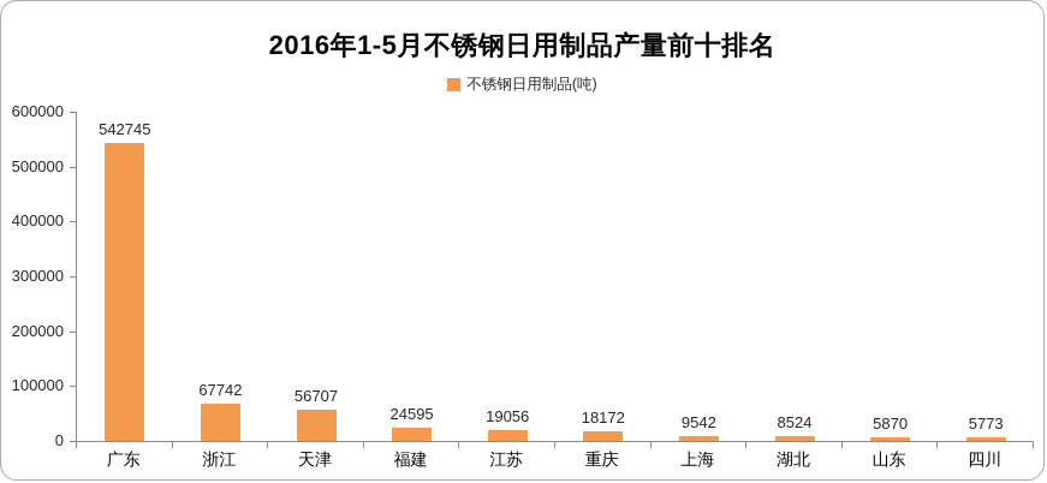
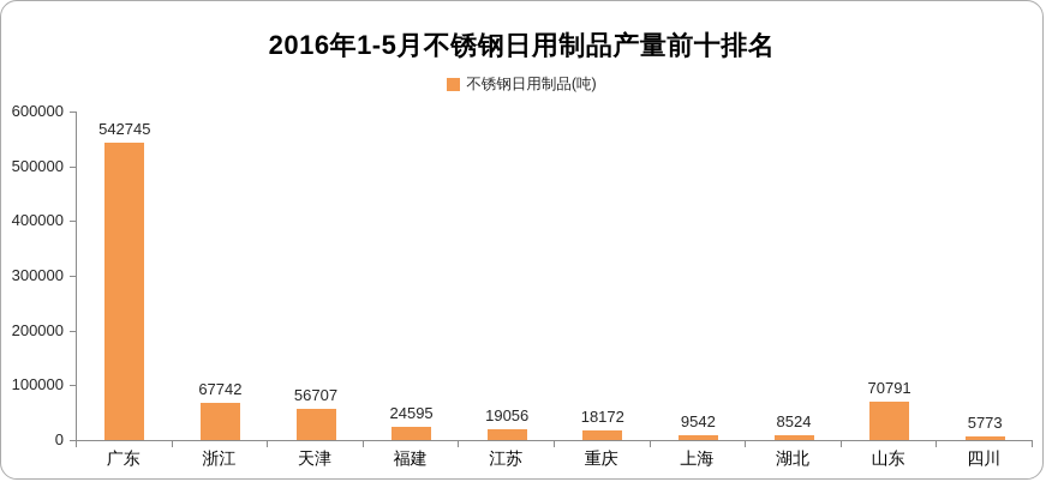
山东: 5870 -> 70791
